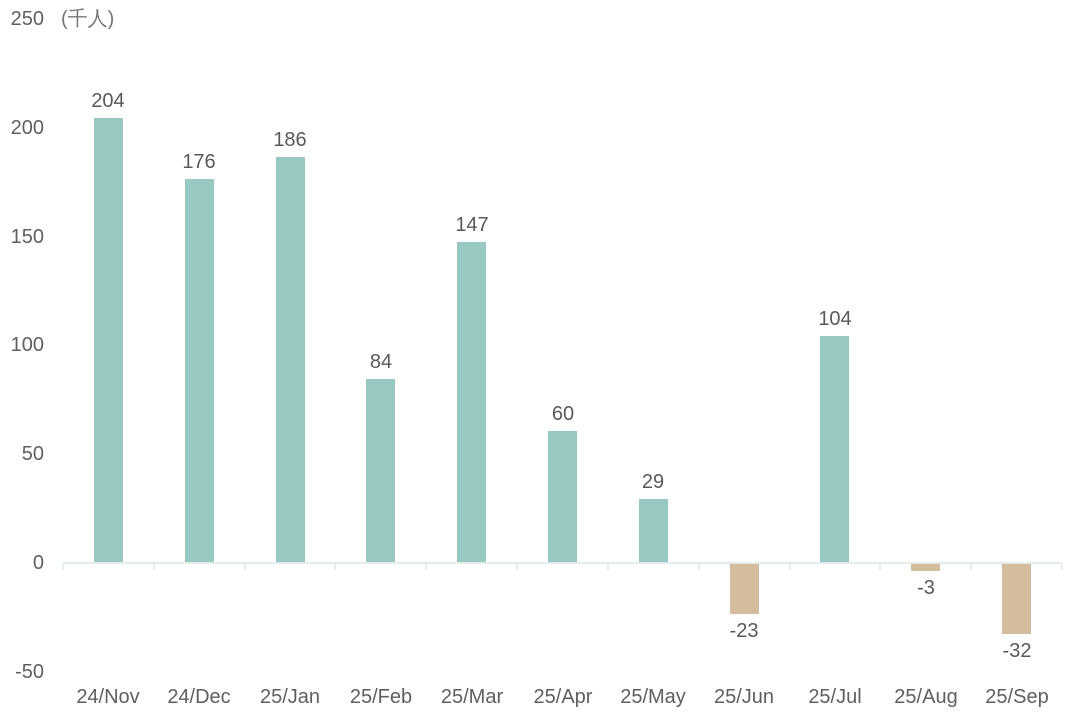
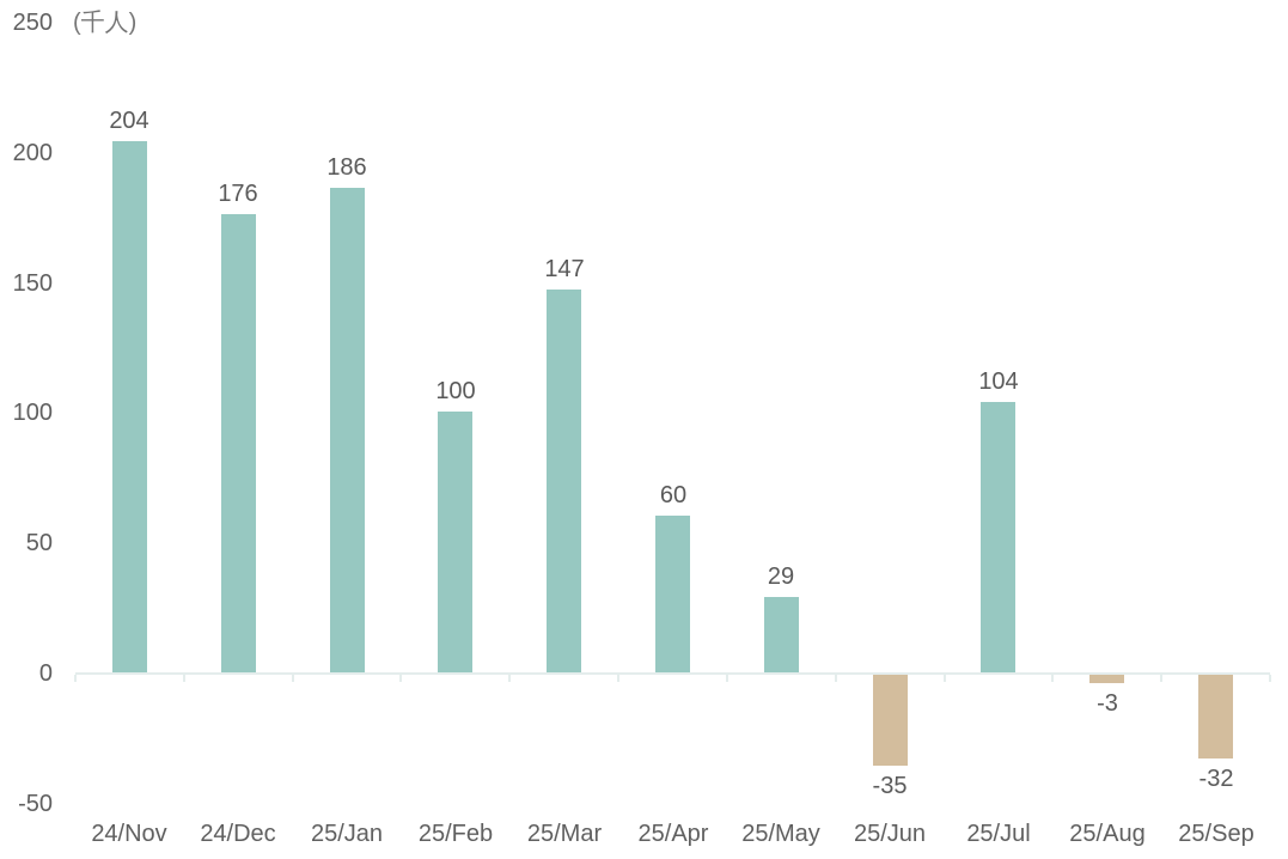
25/Feb: 84 -> 100
25/Jun: -23 -> -35
